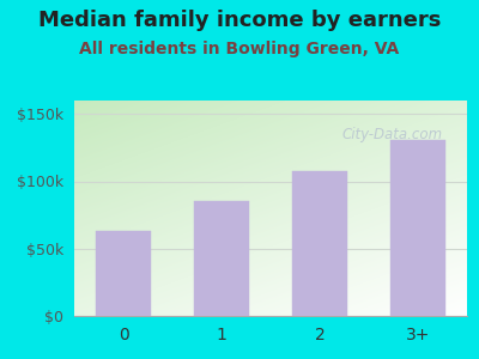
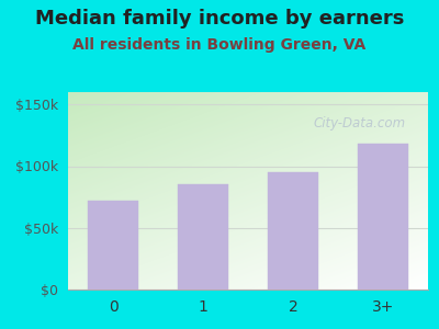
0: $63k -> $72k
2: $108k -> $95k
3+: $131k -> $118k
